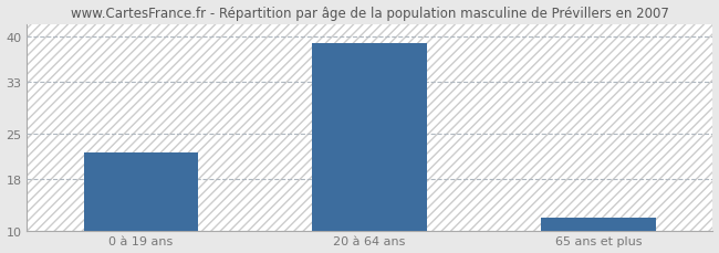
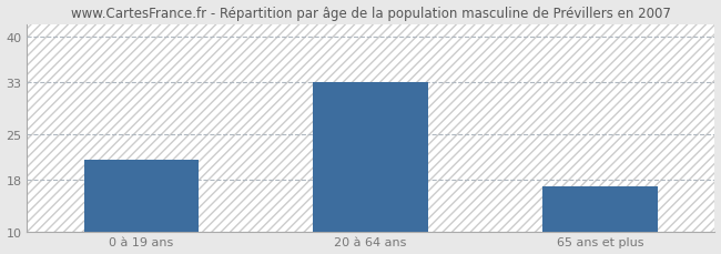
0 à 19 ans: 22 -> 21
20 à 64 ans: 39 -> 33
65 ans et plus: 12 -> 17
